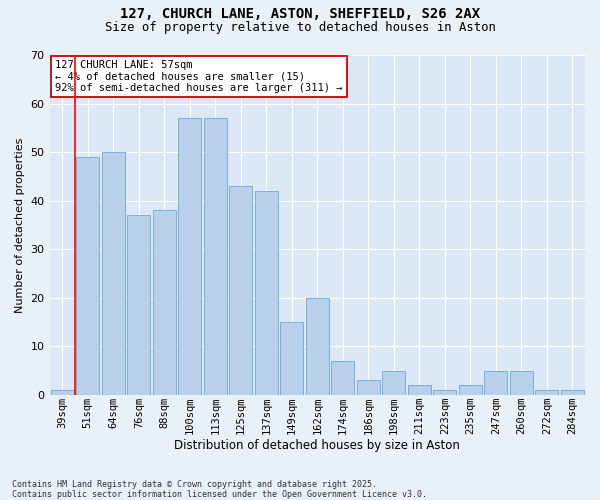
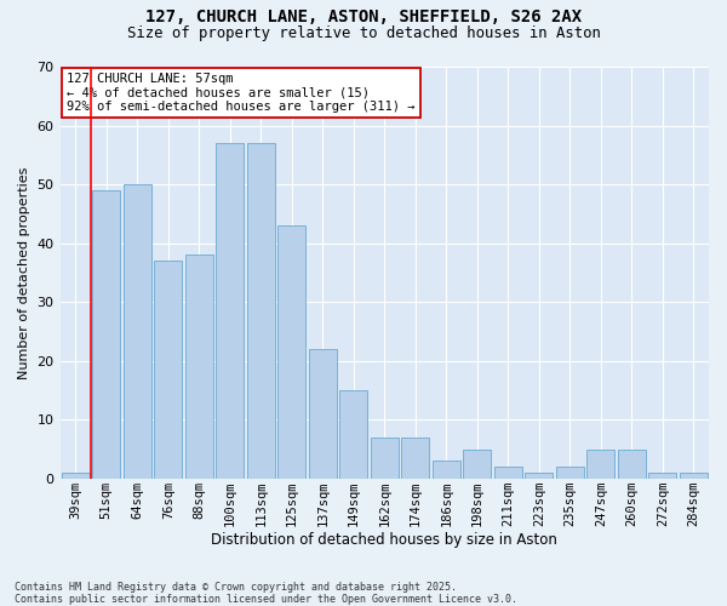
137sqm: 42 -> 22
162sqm: 20 -> 7
